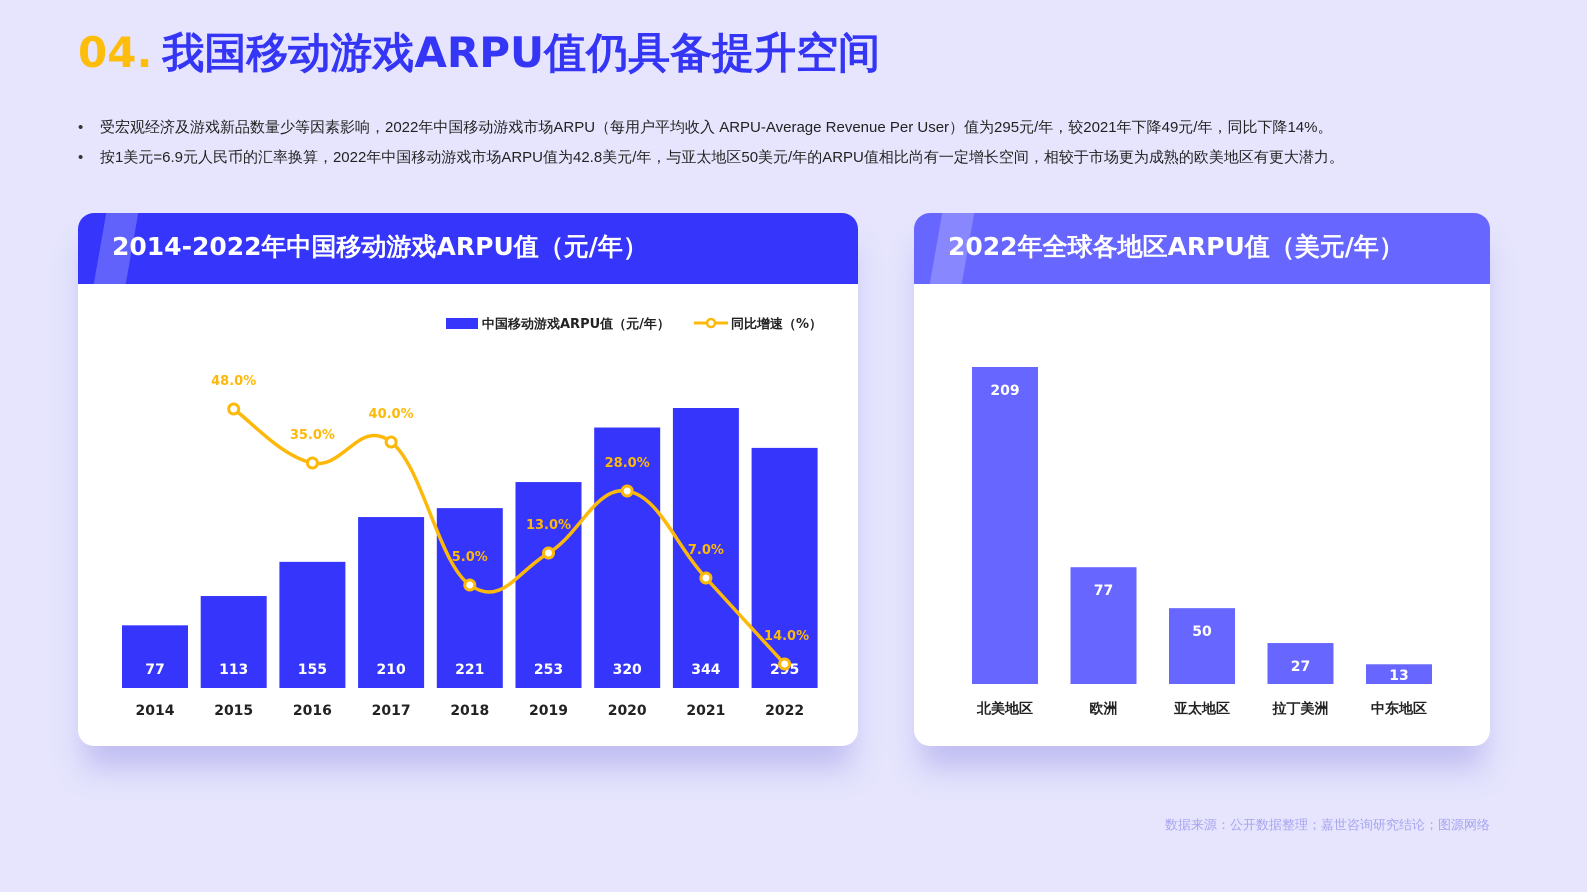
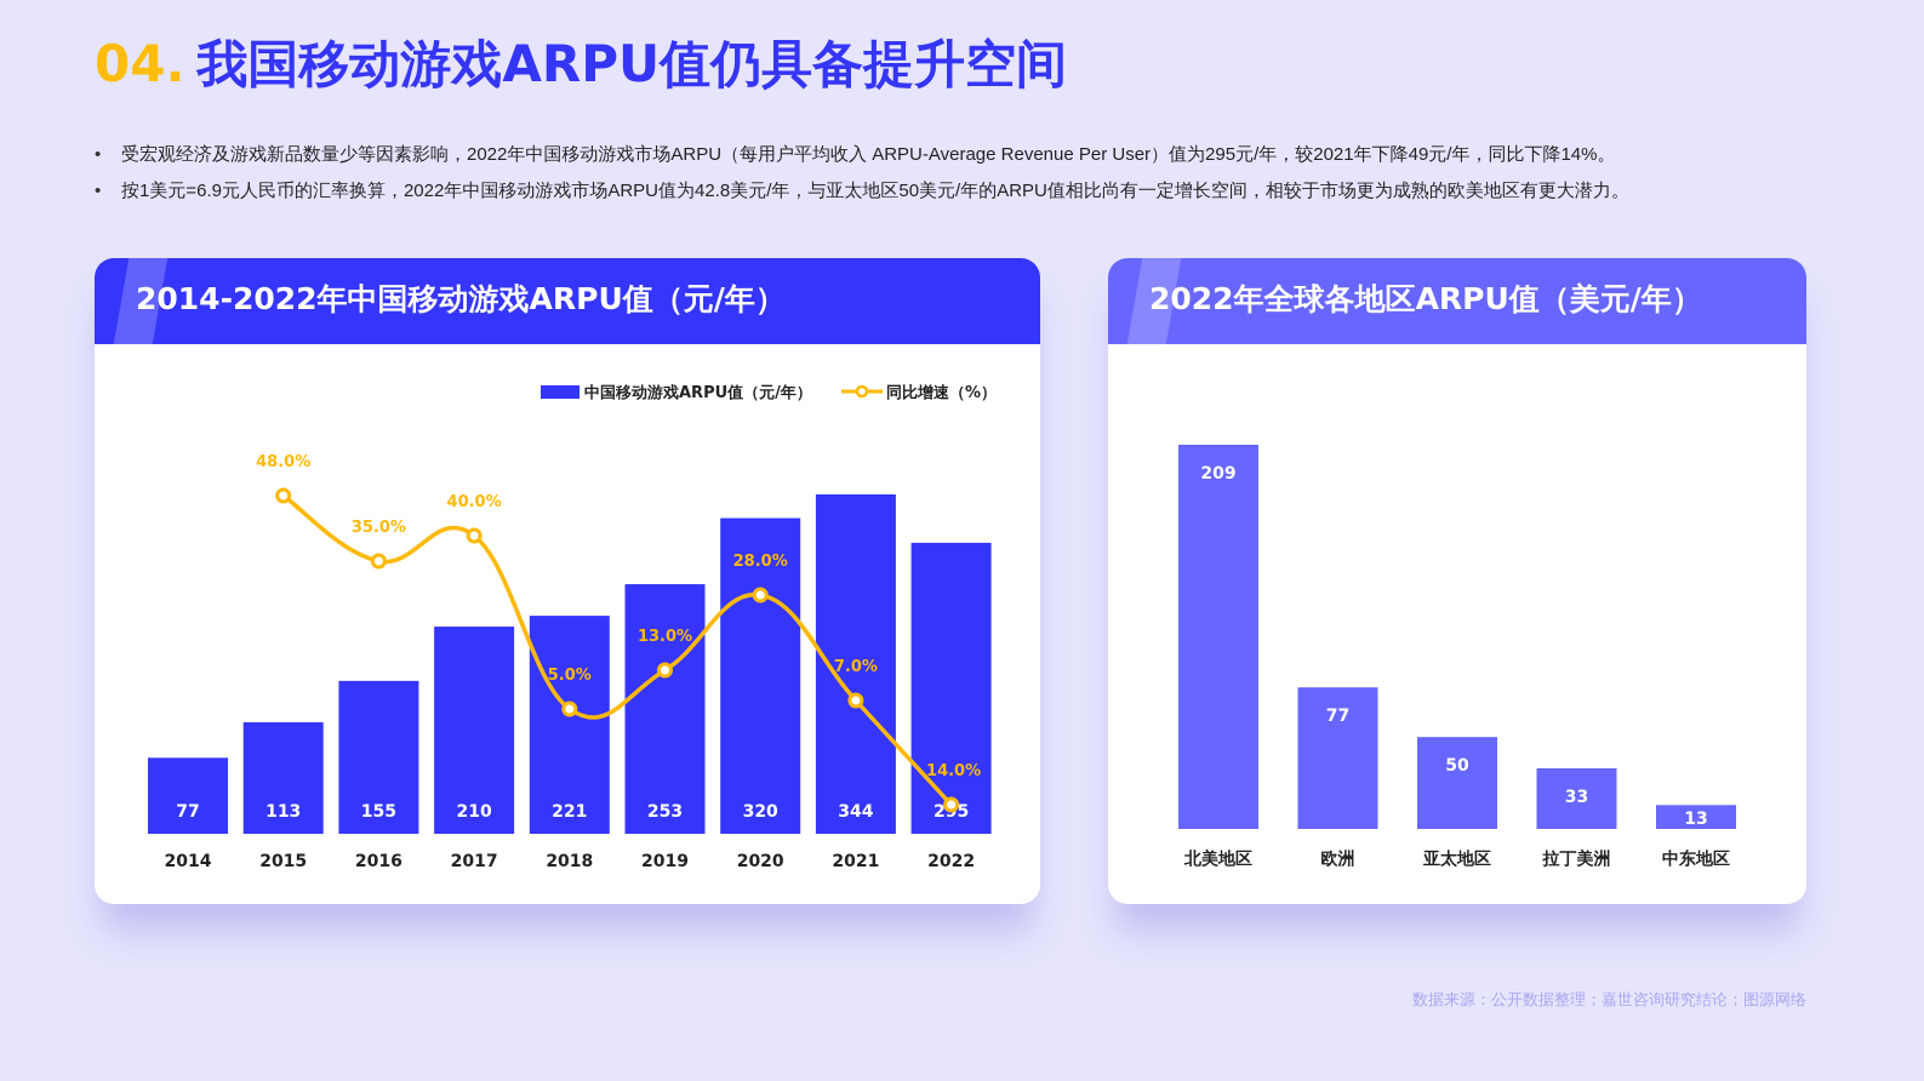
2022年全球各地区ARPU值（美元/年）/拉丁美洲: 27 -> 33
